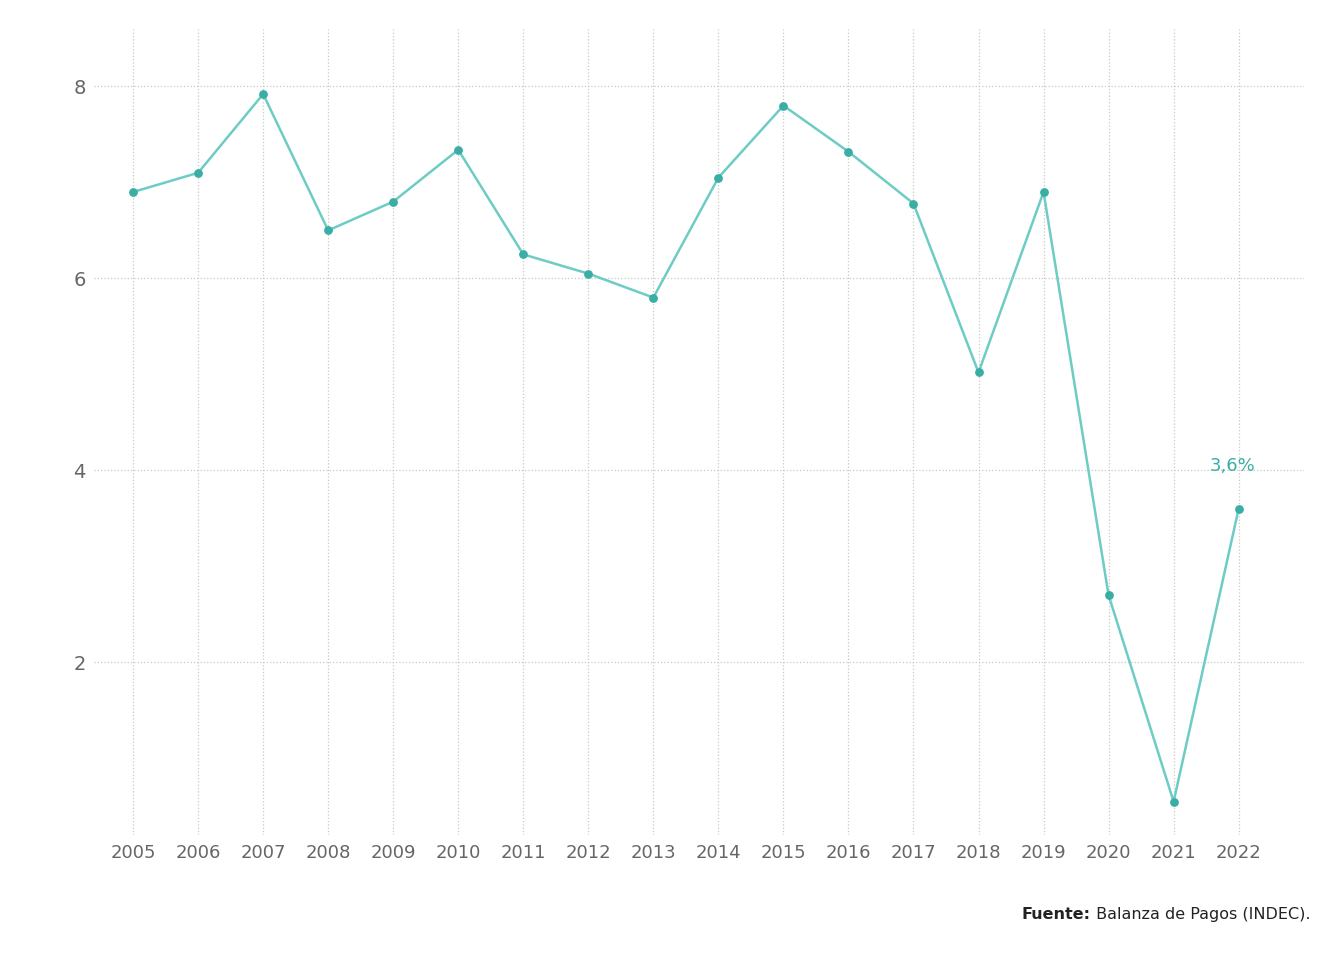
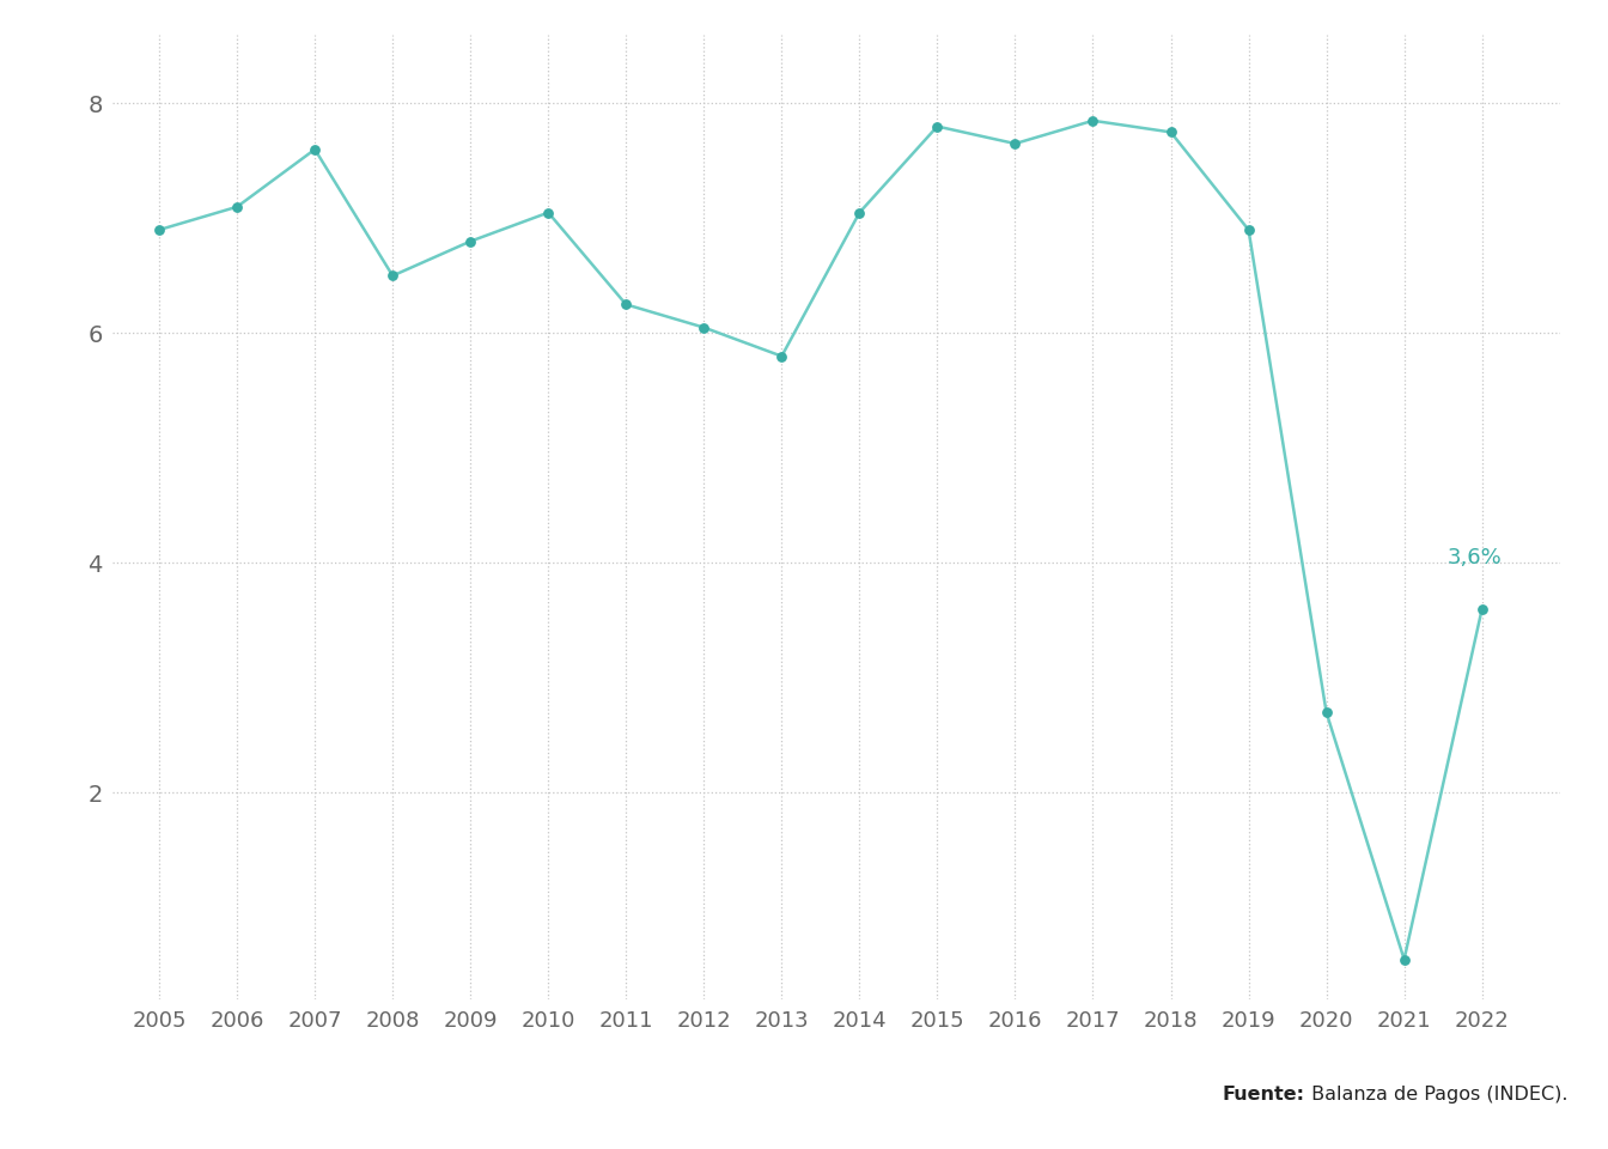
2007: 7.92 -> 7.60
2010: 7.34 -> 7.05
2016: 7.32 -> 7.65
2017: 6.78 -> 7.85
2018: 5.02 -> 7.75
